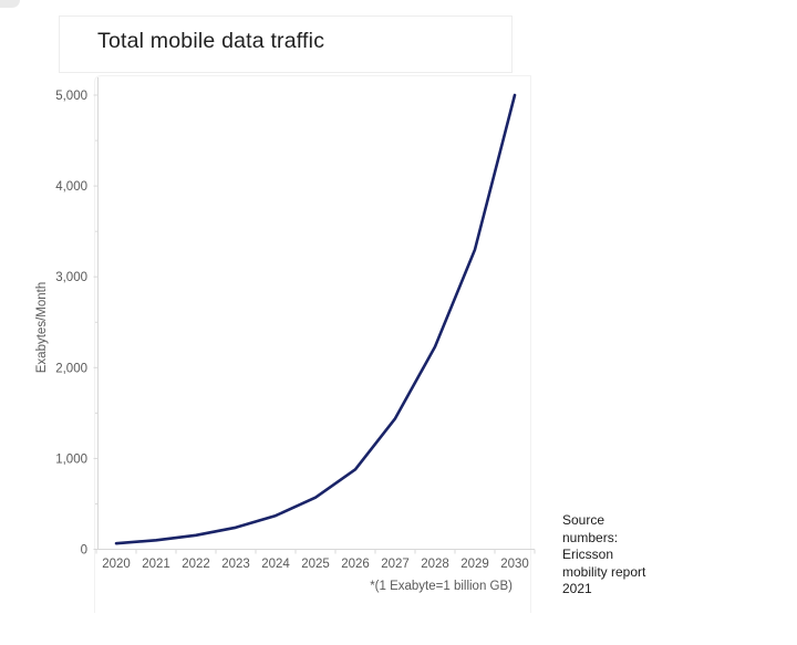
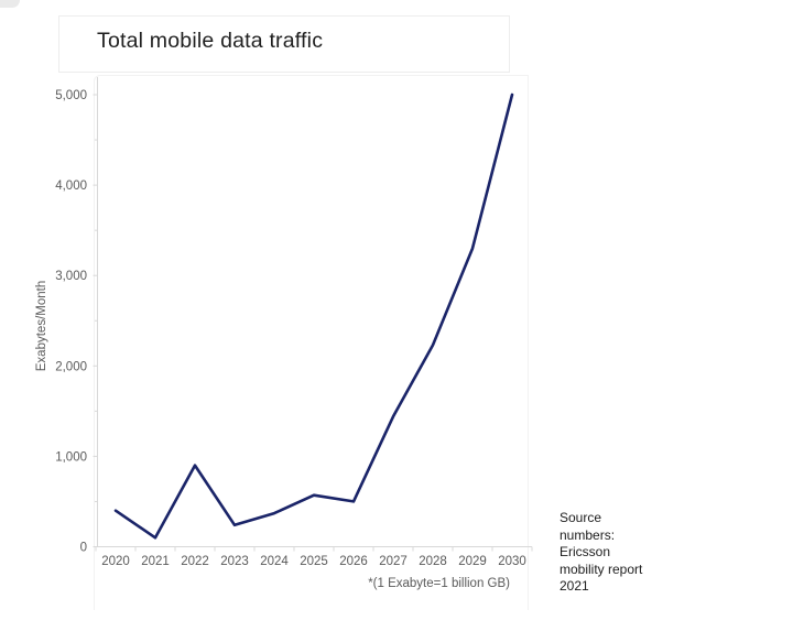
2020: 100 -> 400
2022: 200 -> 900
2026: 900 -> 500
